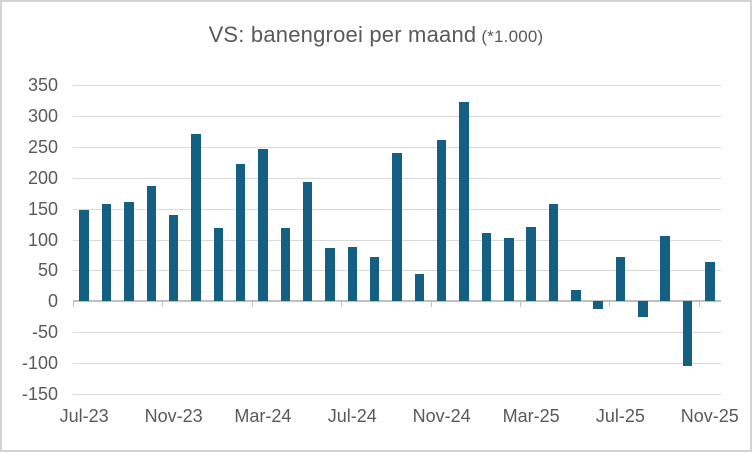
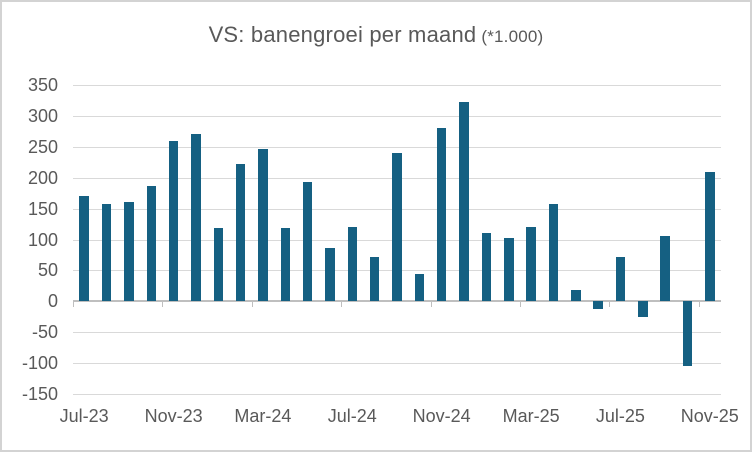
Jul-23: 150 -> 170
Nov-23: 140 -> 260
Jul-24: 90 -> 120
Nov-24: 260 -> 280
Nov-25: 60 -> 210
